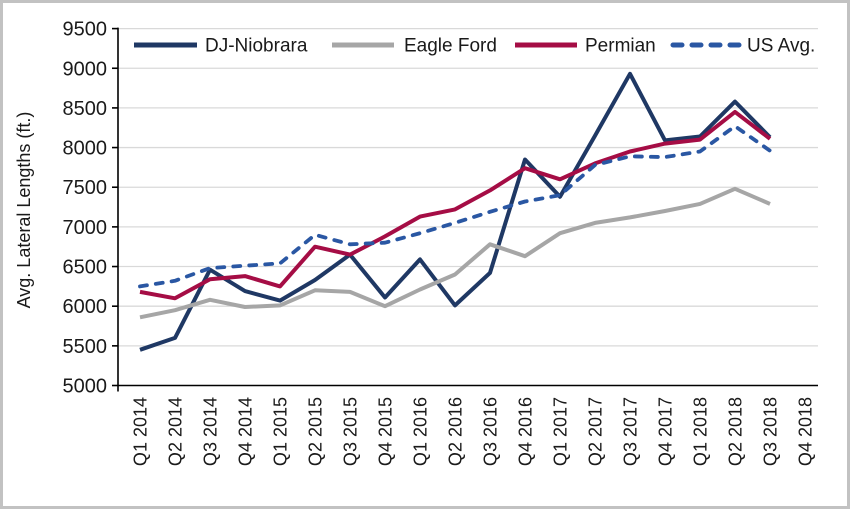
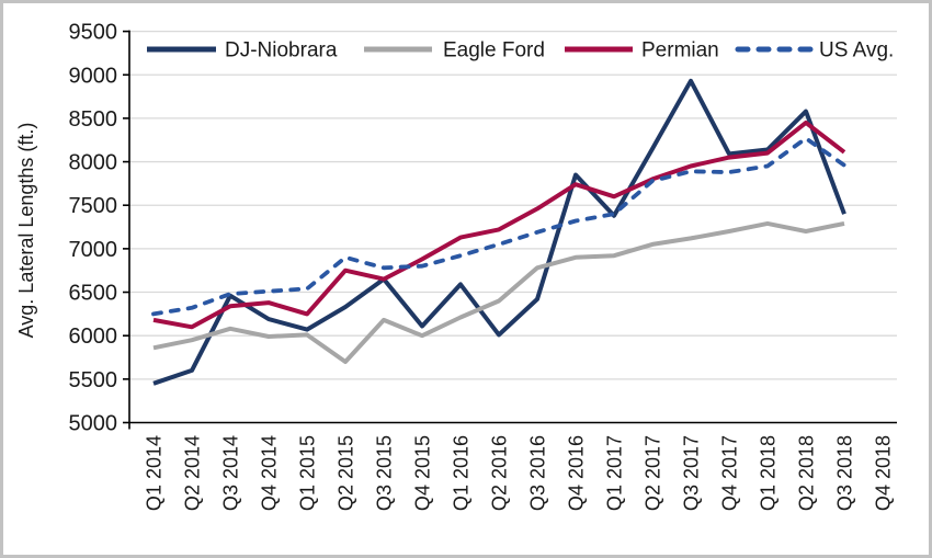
Eagle Ford/Q2 2015: 6200 -> 5700
Eagle Ford/Q4 2016: 6600 -> 6900
Eagle Ford/Q2 2018: 7500 -> 7200
DJ-Niobrara/Q3 2018: 8100 -> 7400
